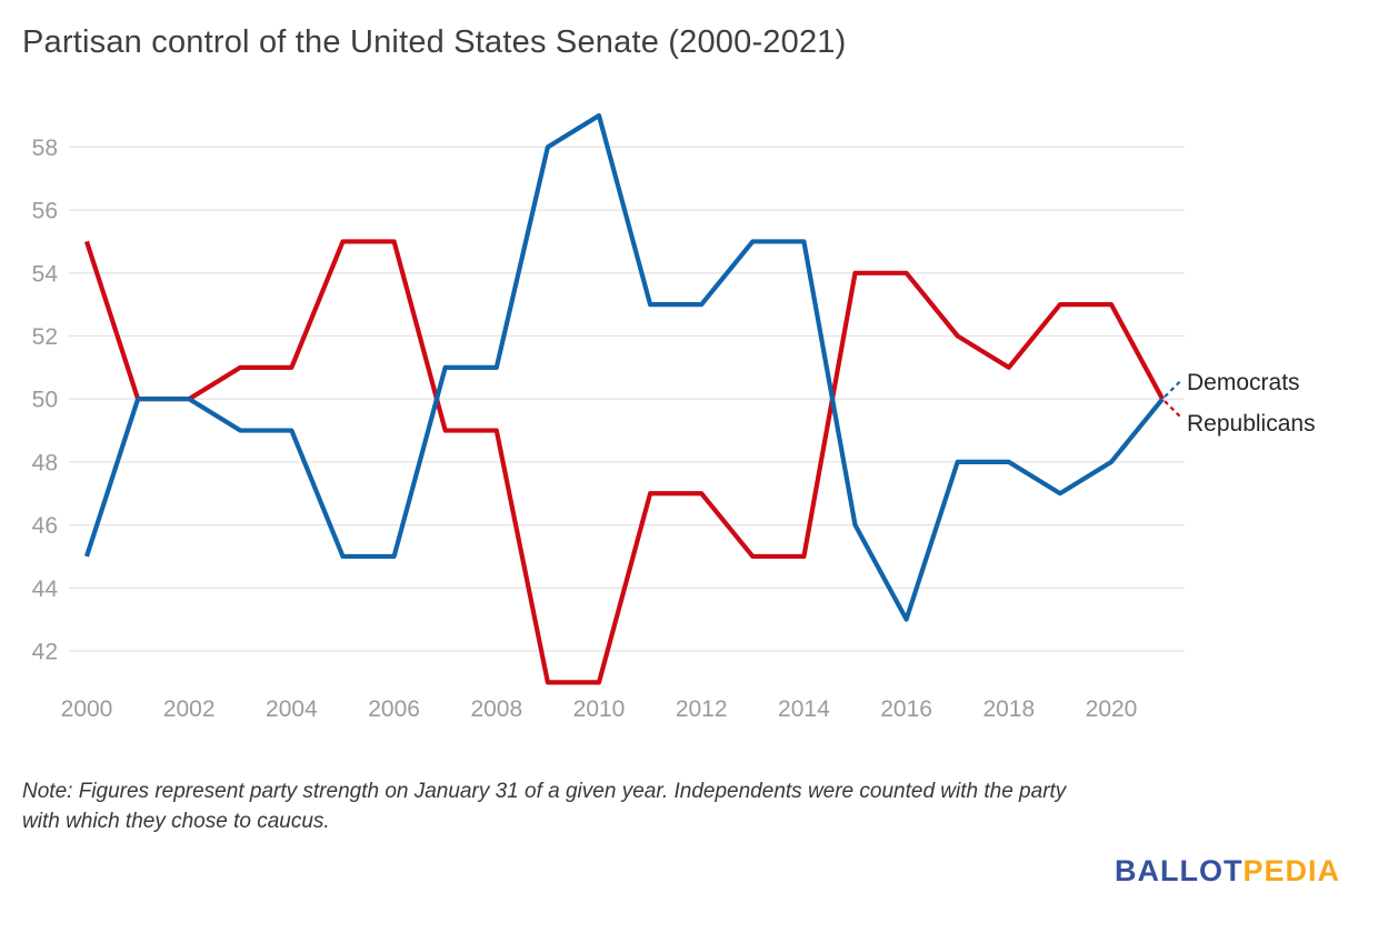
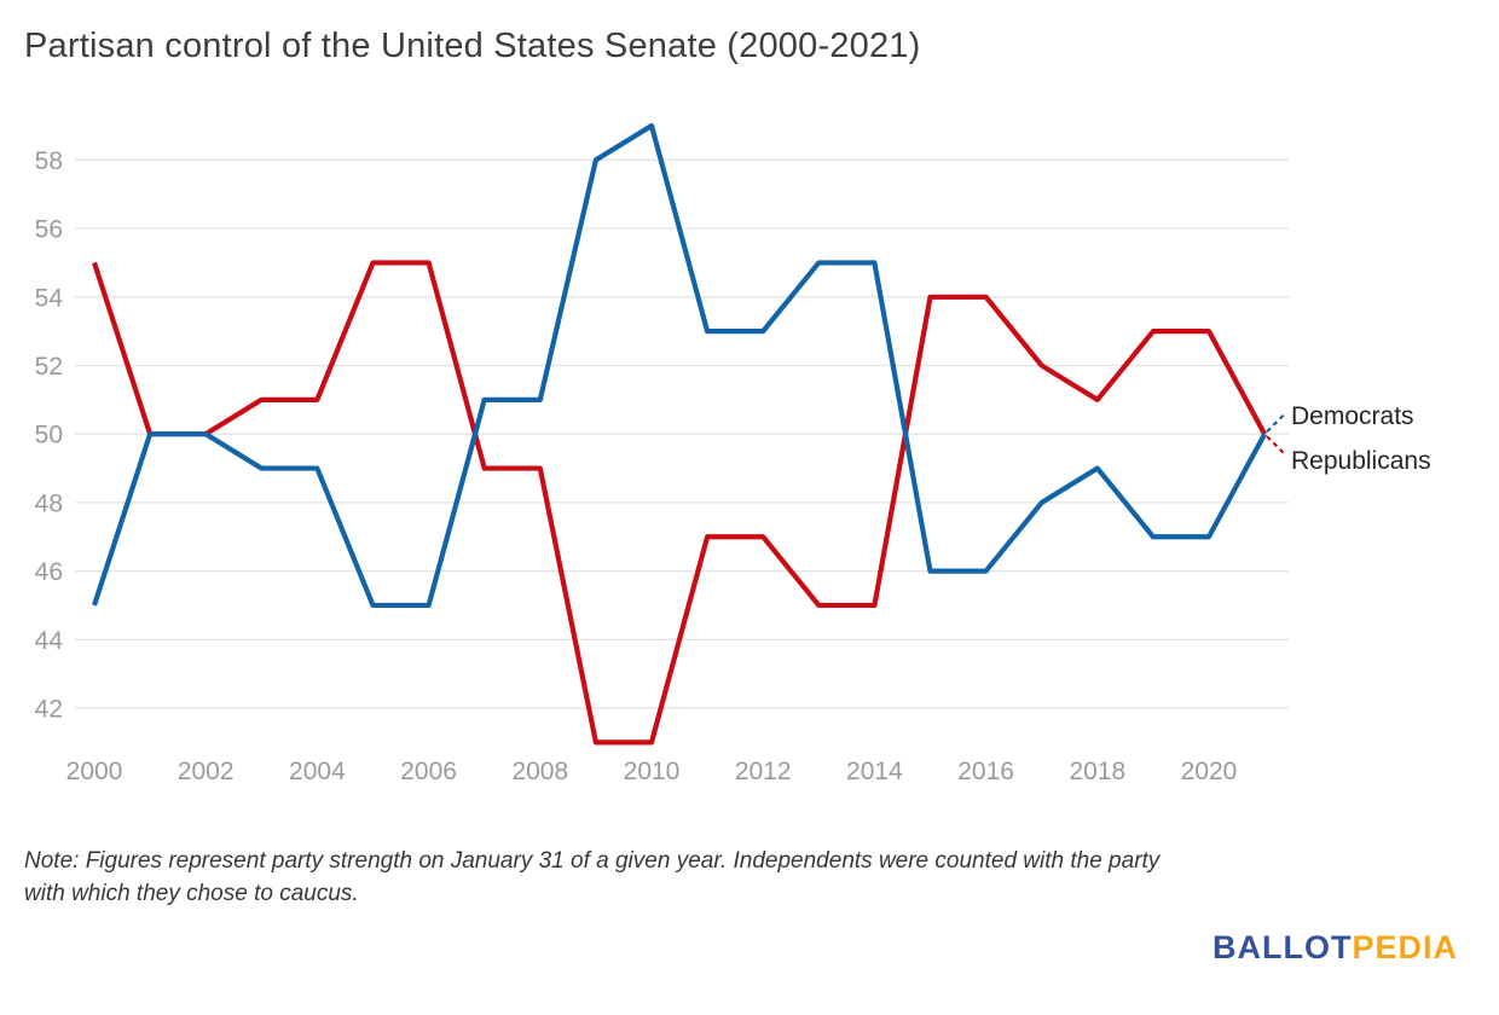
Democrats/2016: 43 -> 46
Democrats/2018: 48 -> 49
Democrats/2020: 48 -> 47
